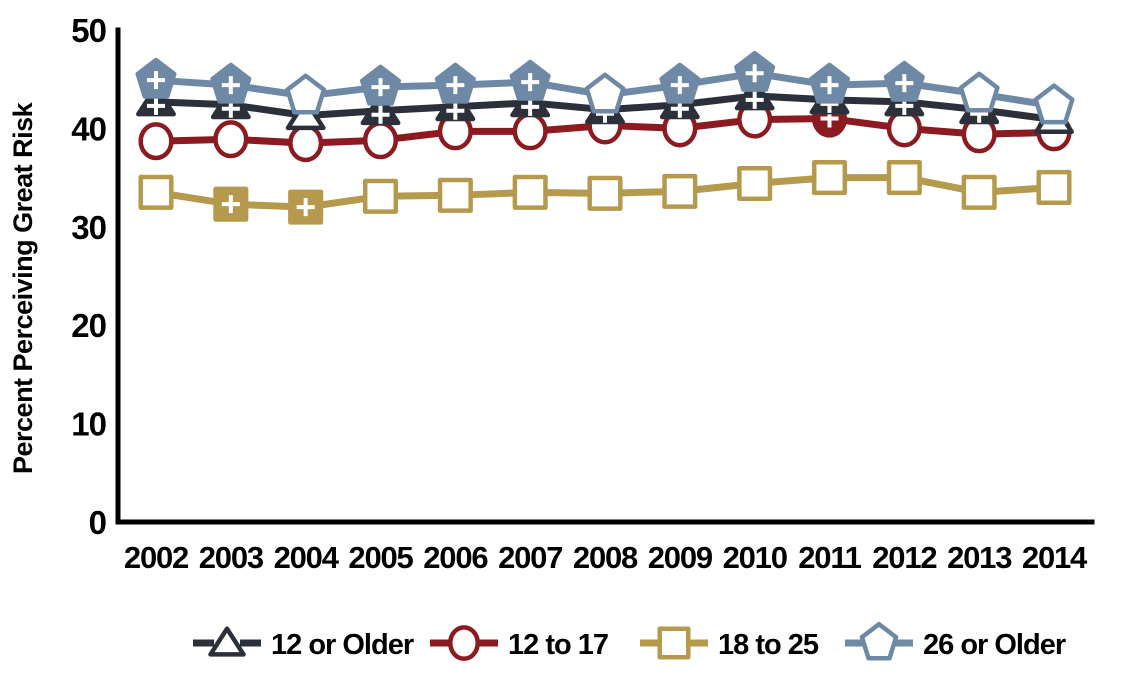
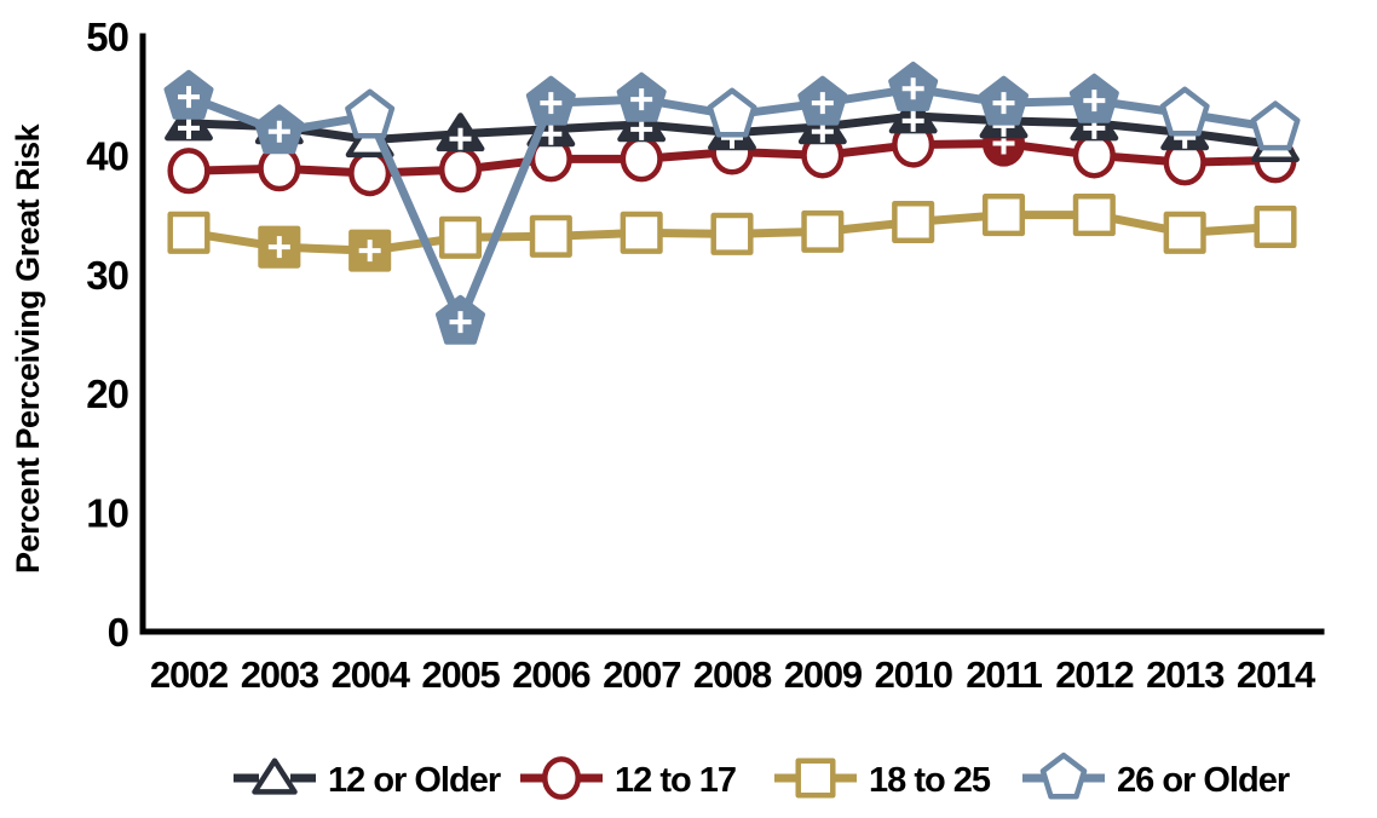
26 or Older/2003: 44 -> 42
26 or Older/2005: 44 -> 26
